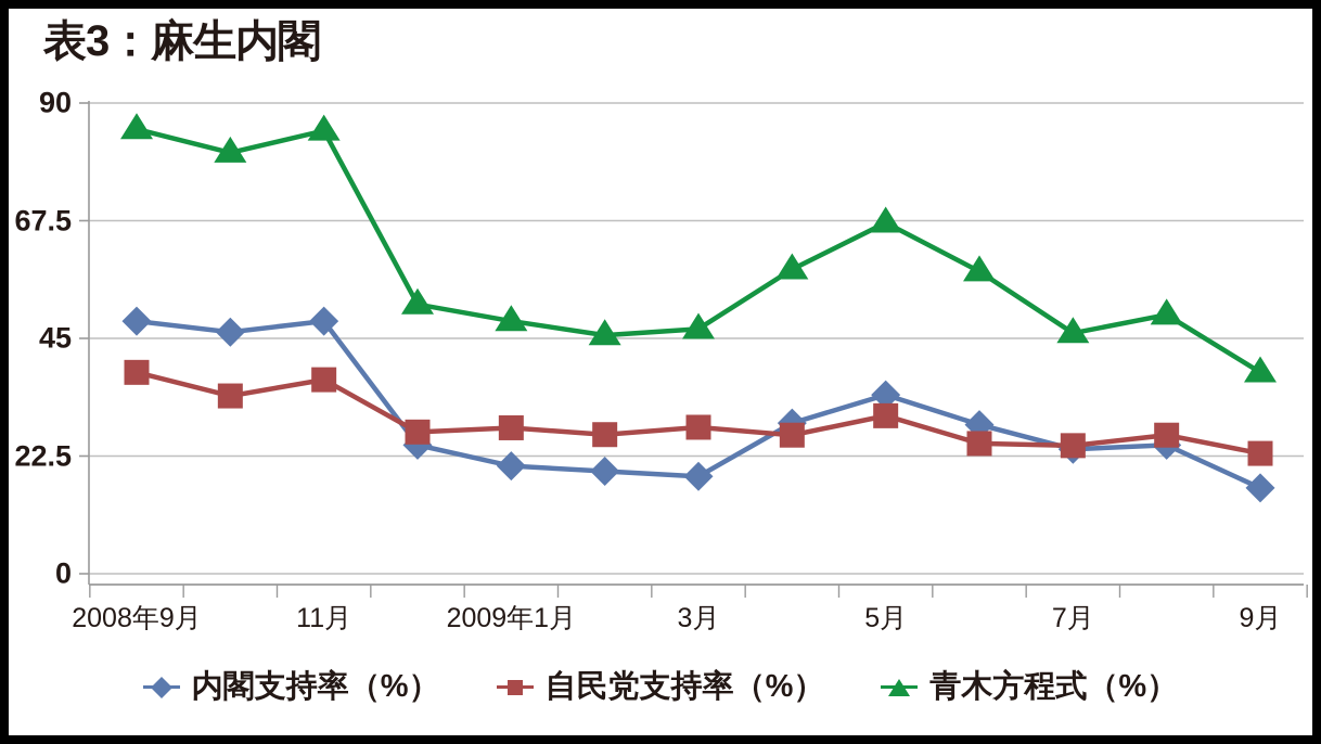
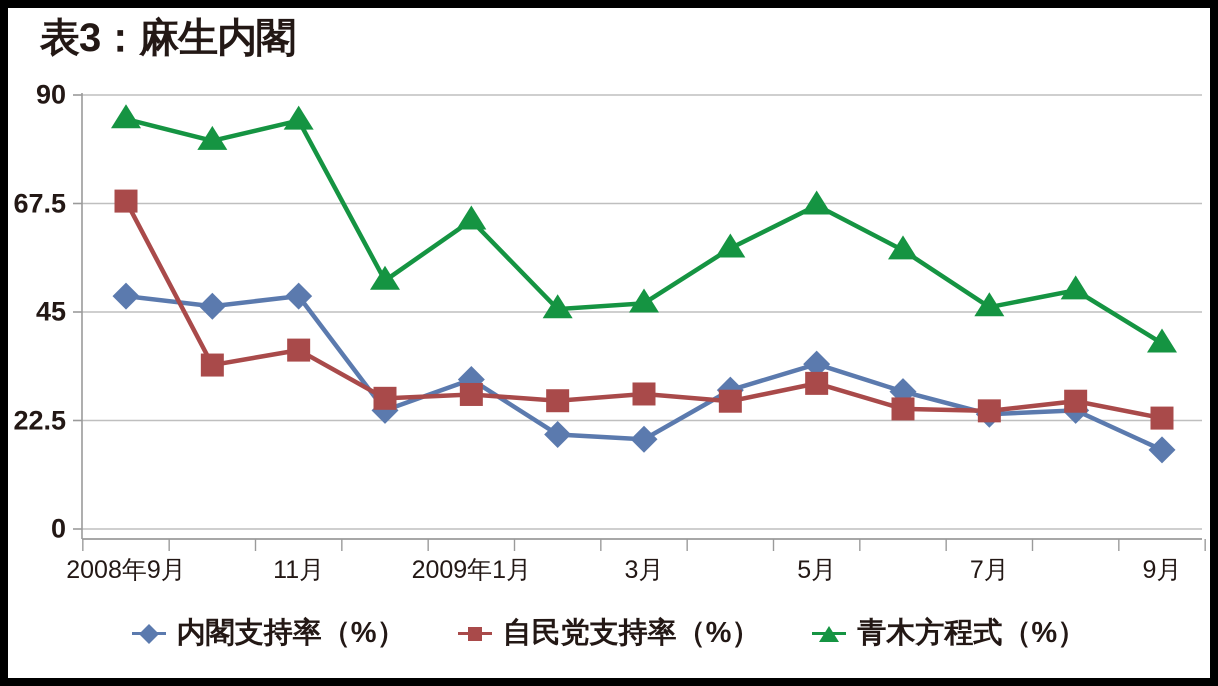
自民党支持率（%）/2008年9月: 38 -> 68
内閣支持率（%）/2009年1月: 21 -> 31
青木方程式（%）/2009年1月: 48 -> 64
